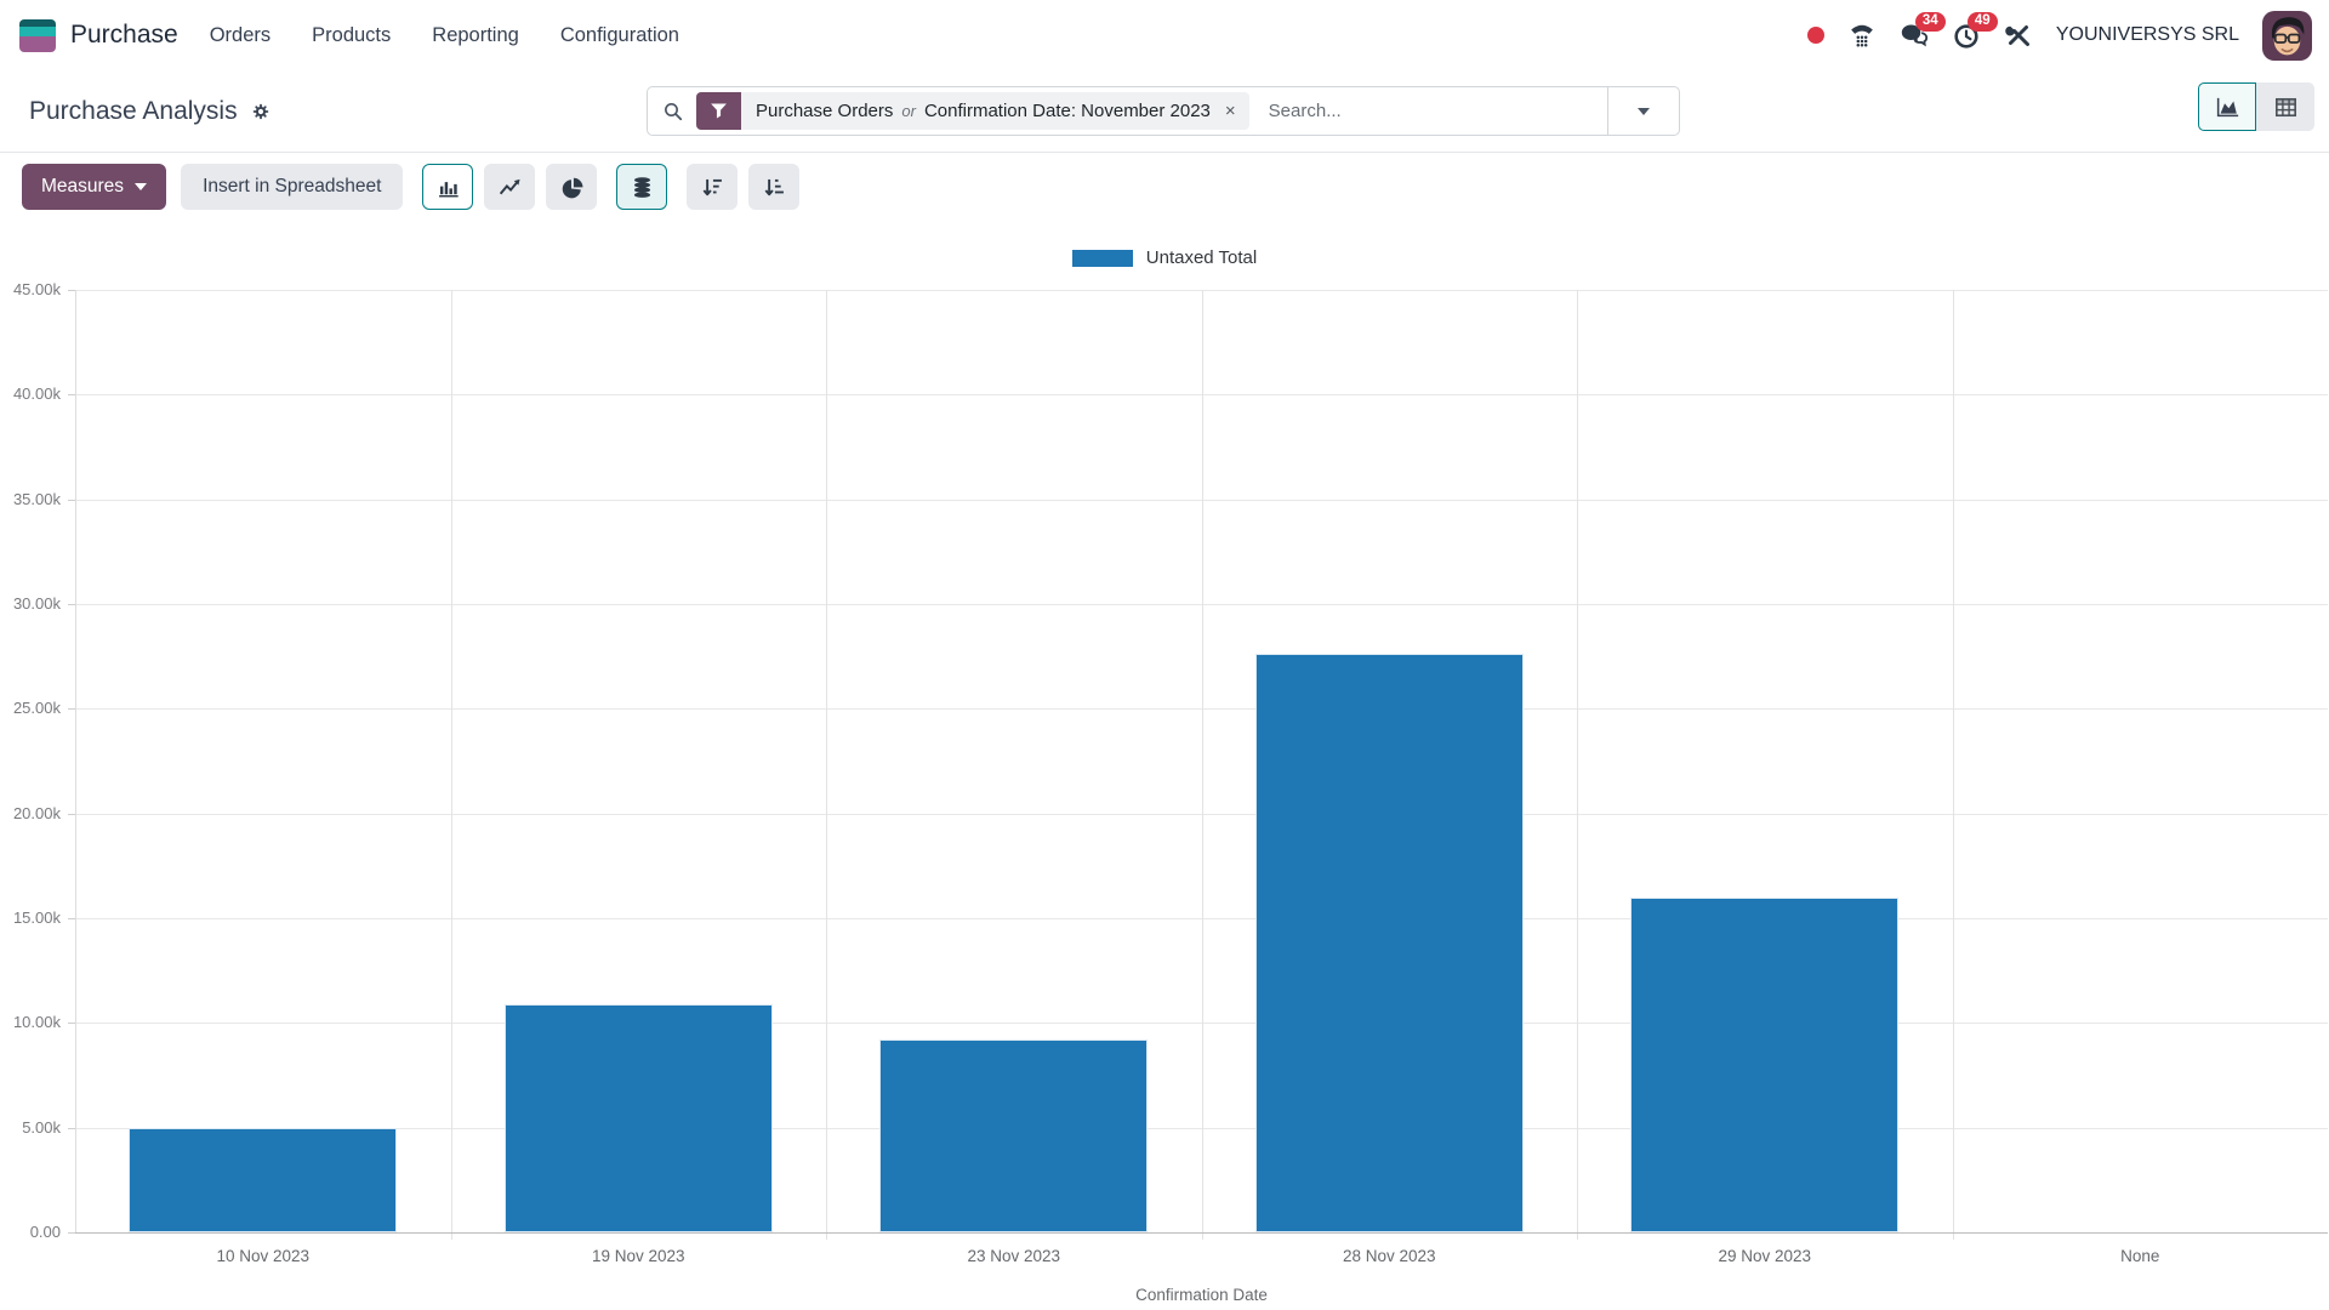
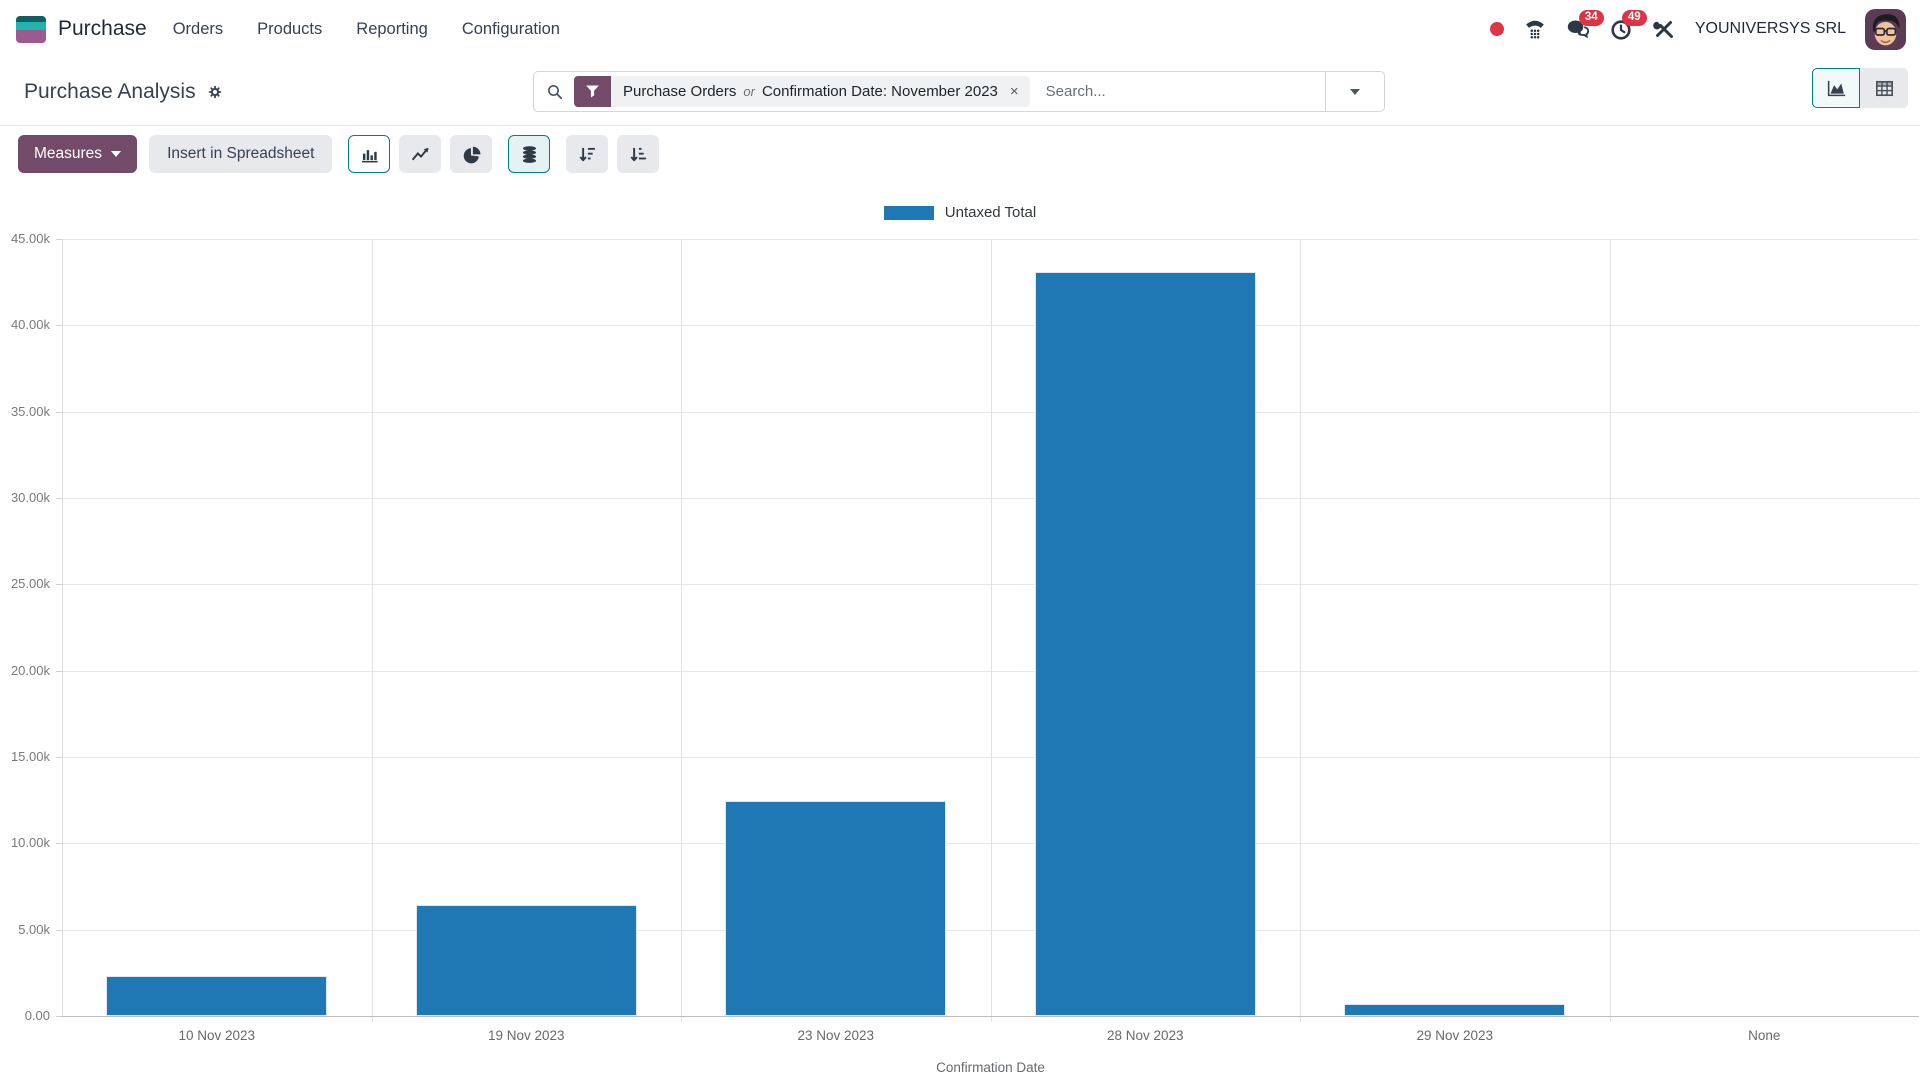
10 Nov 2023: 5.0k -> 2.3k
19 Nov 2023: 10.9k -> 6.4k
23 Nov 2023: 9.2k -> 12.4k
28 Nov 2023: 27.6k -> 43.1k
29 Nov 2023: 16.0k -> 0.7k
